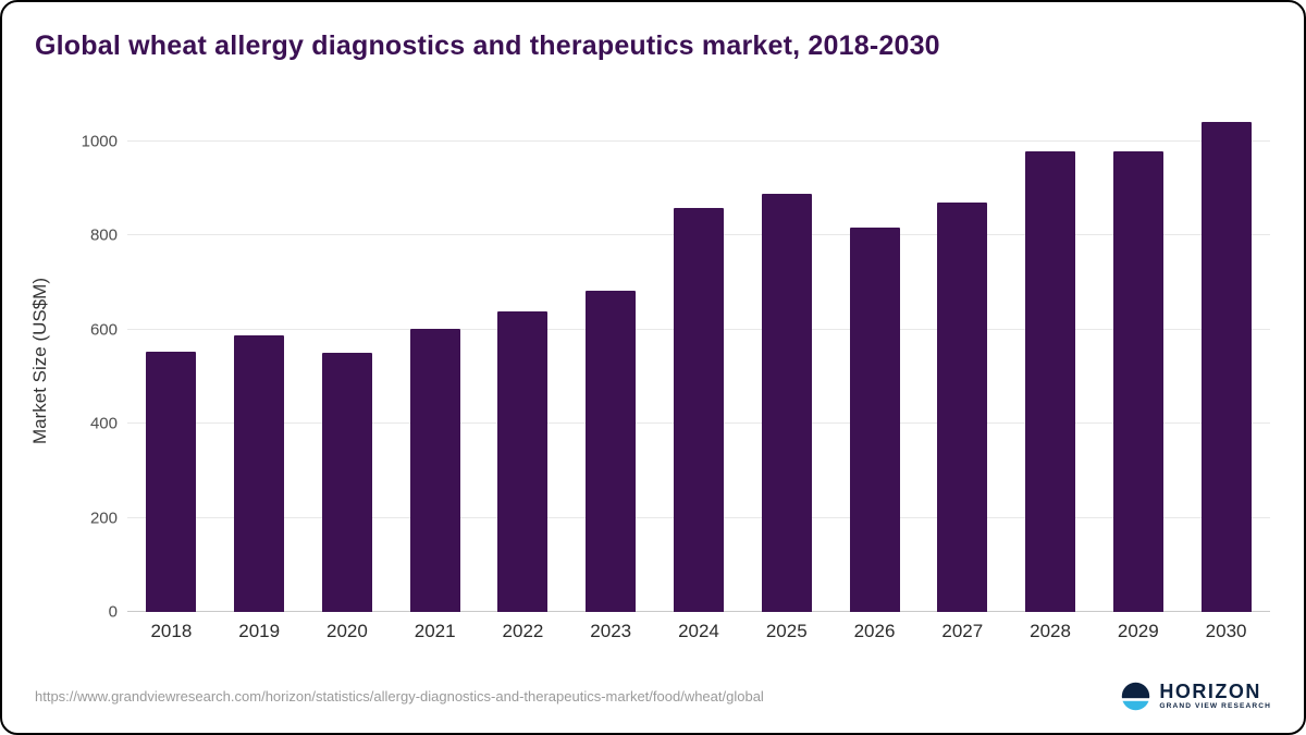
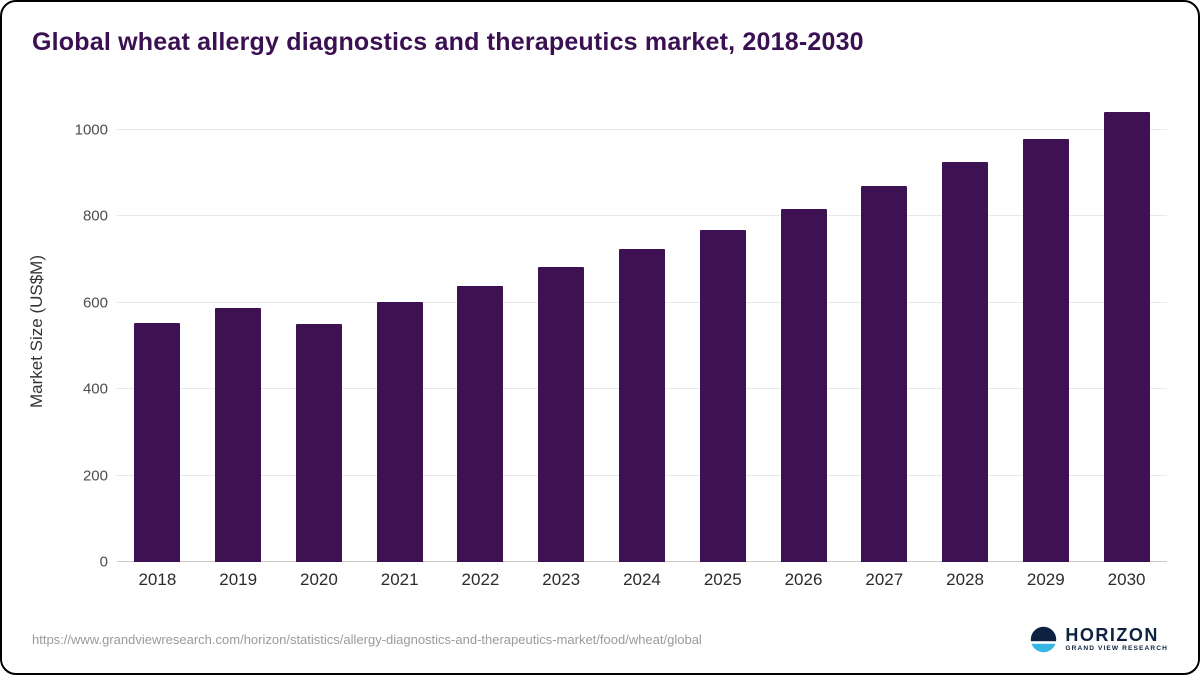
2024: 860 -> 720
2025: 890 -> 770
2028: 980 -> 920
